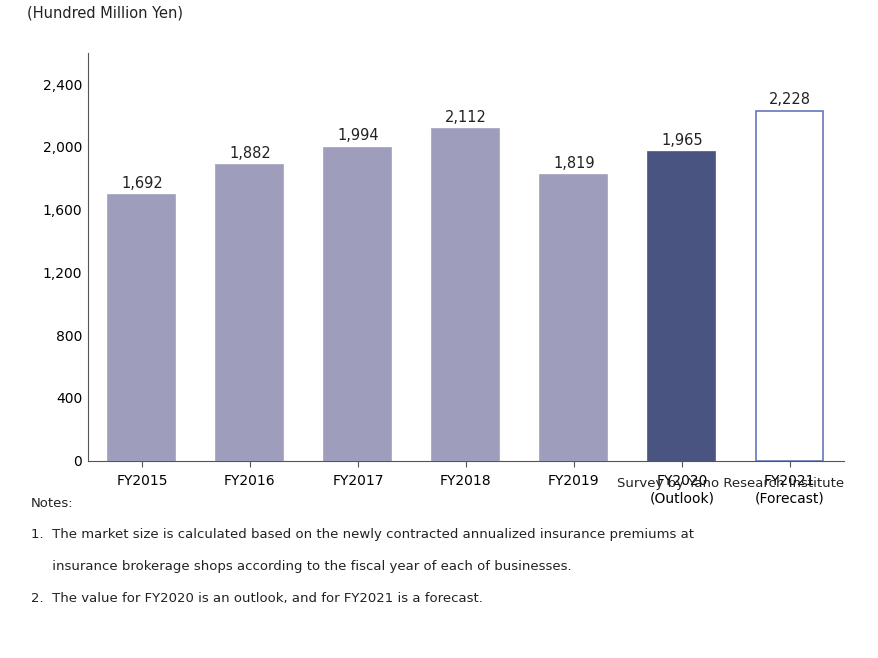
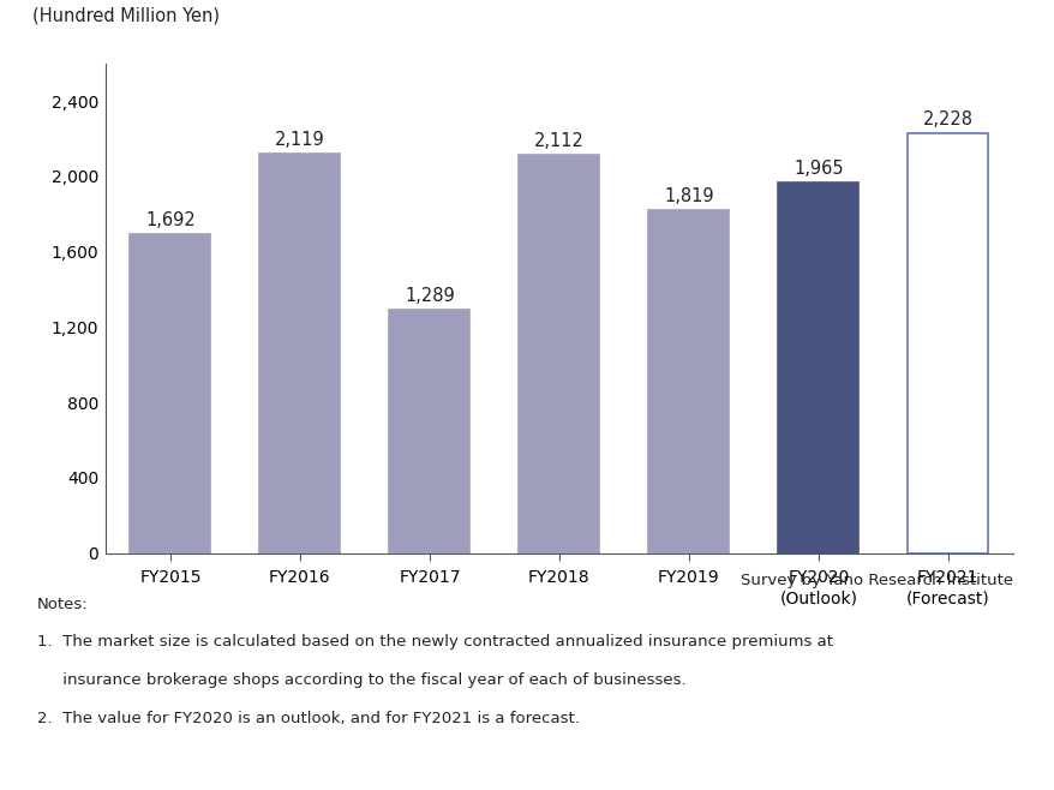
FY2016: 1,882 -> 2,119
FY2017: 1,994 -> 1,289
